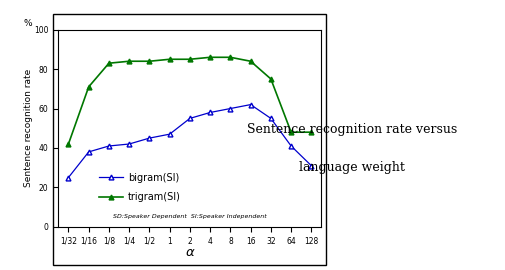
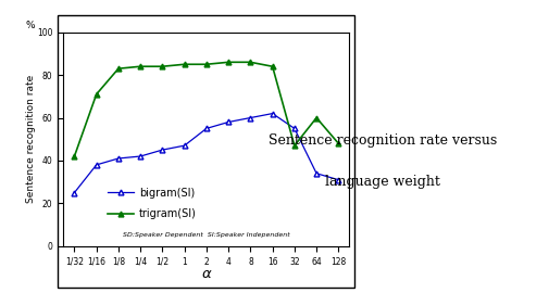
trigram(SI)/32: 75 -> 47
bigram(SI)/64: 41 -> 34
trigram(SI)/64: 48 -> 60
